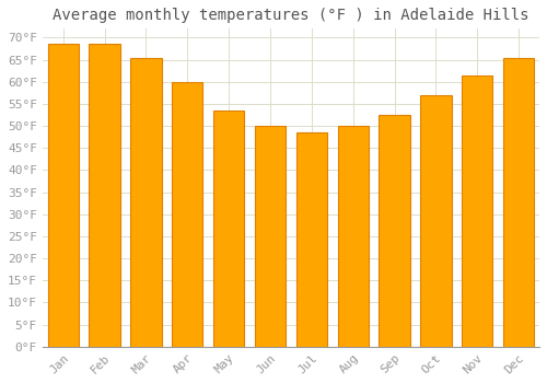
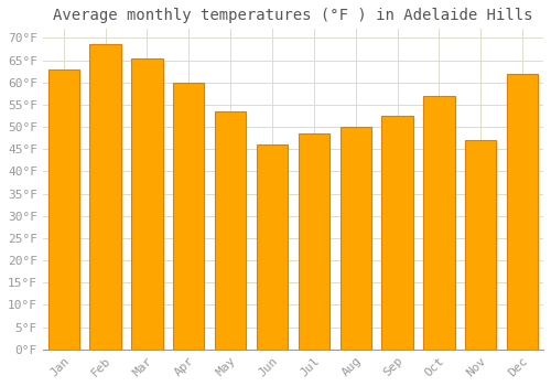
Jan: 68.5°F -> 63.0°F
Jun: 50.0°F -> 46.0°F
Nov: 61.5°F -> 47.0°F
Dec: 65.5°F -> 62.0°F
